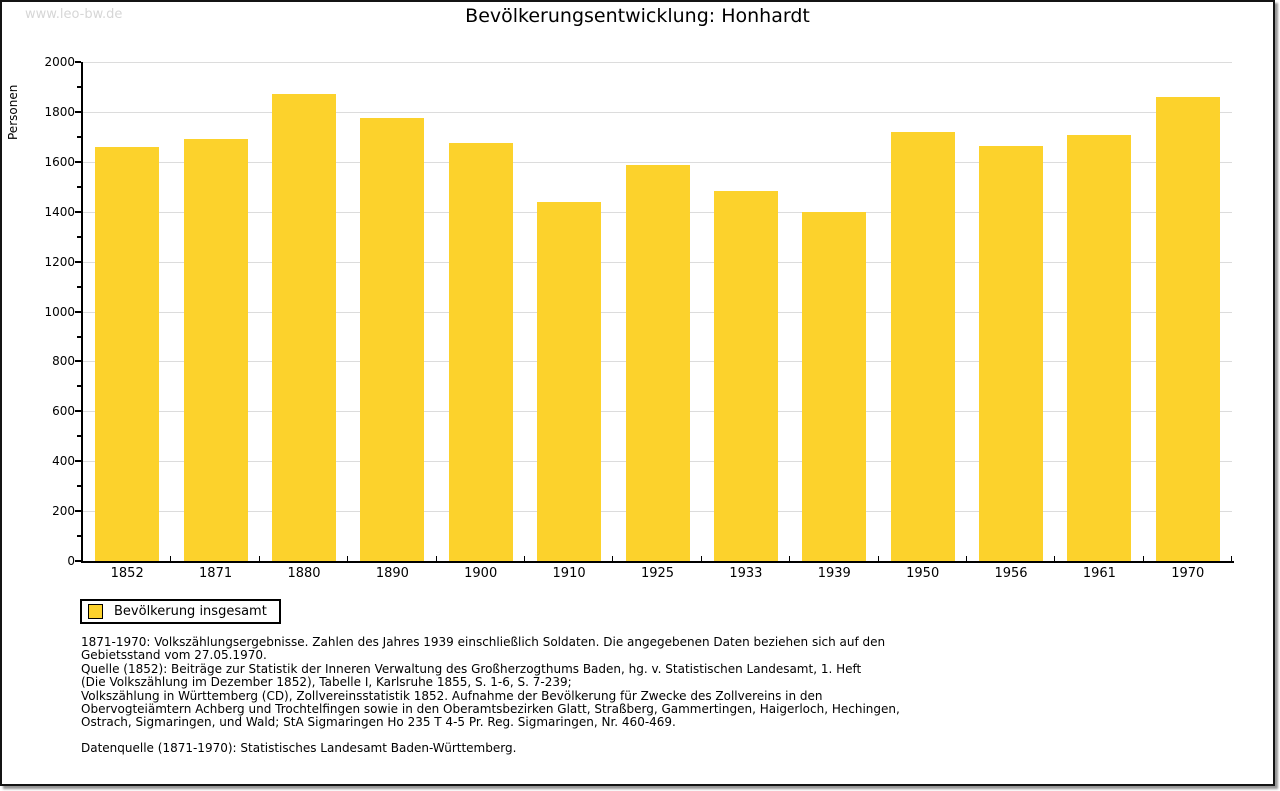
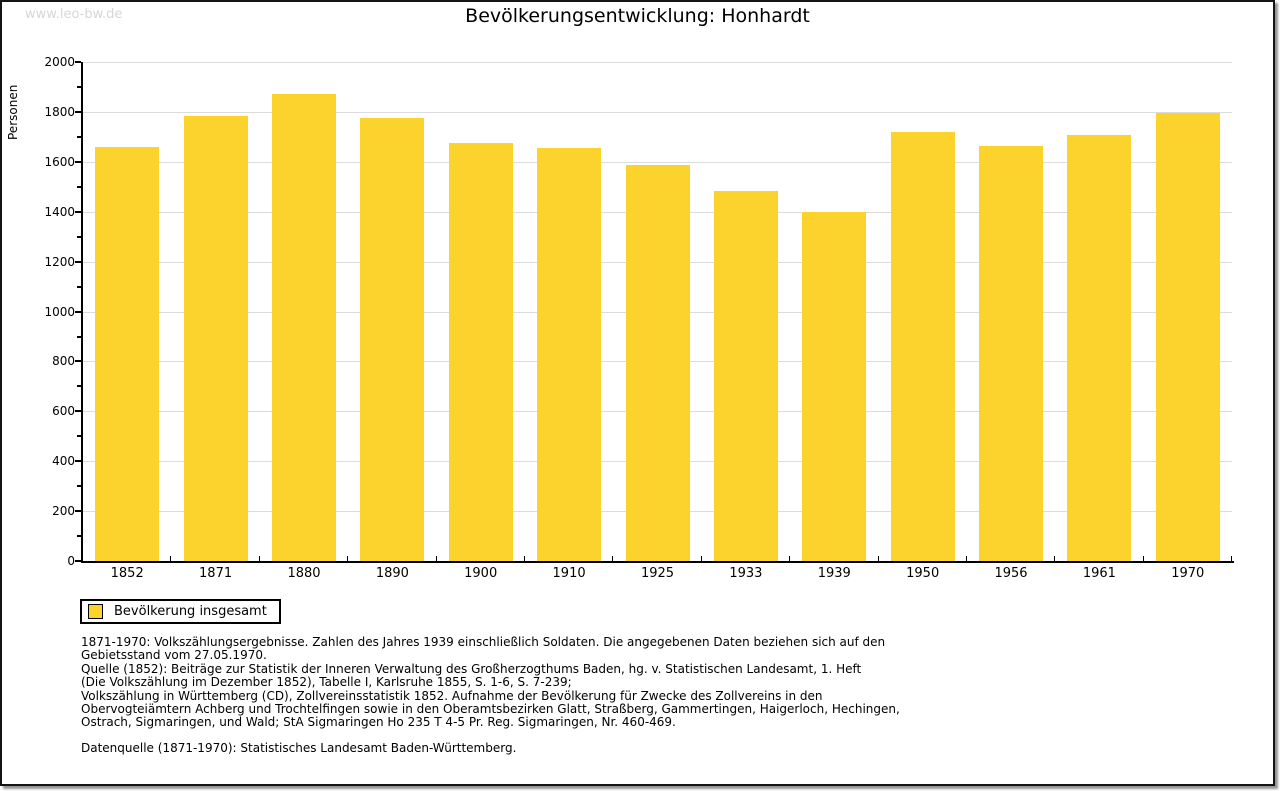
1871: 1690 -> 1780
1910: 1440 -> 1650
1970: 1860 -> 1790
